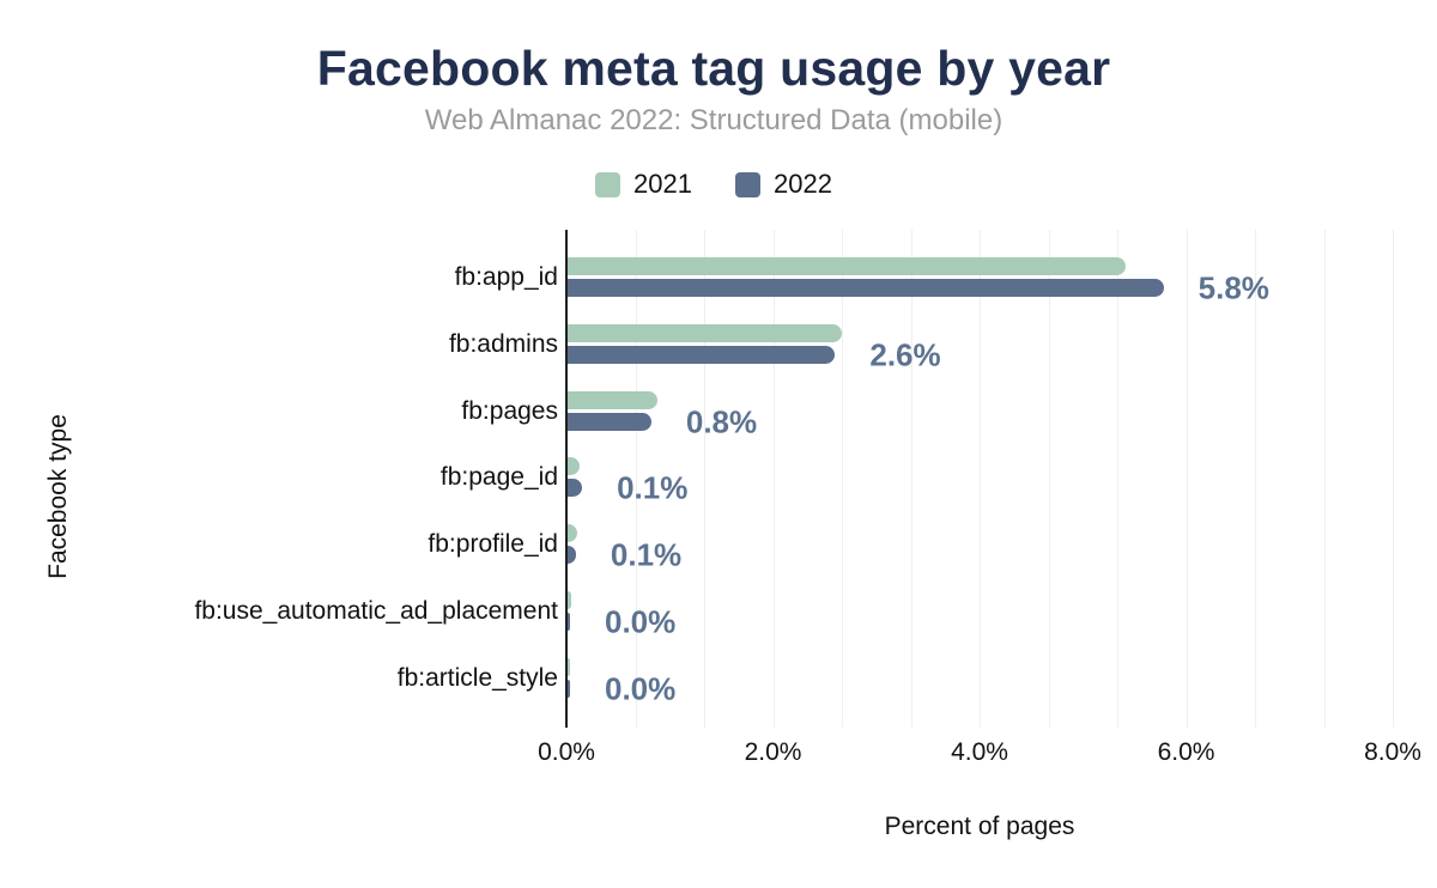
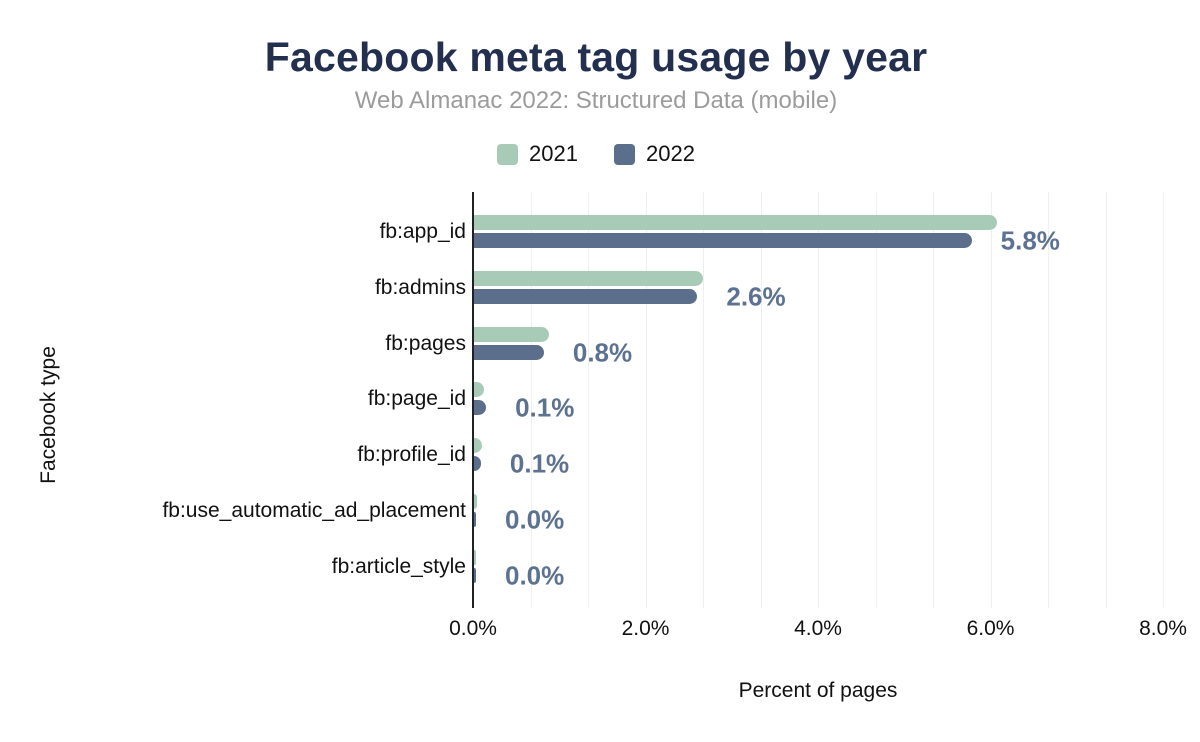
2021/fb:app_id: 5.4% -> 6.1%
